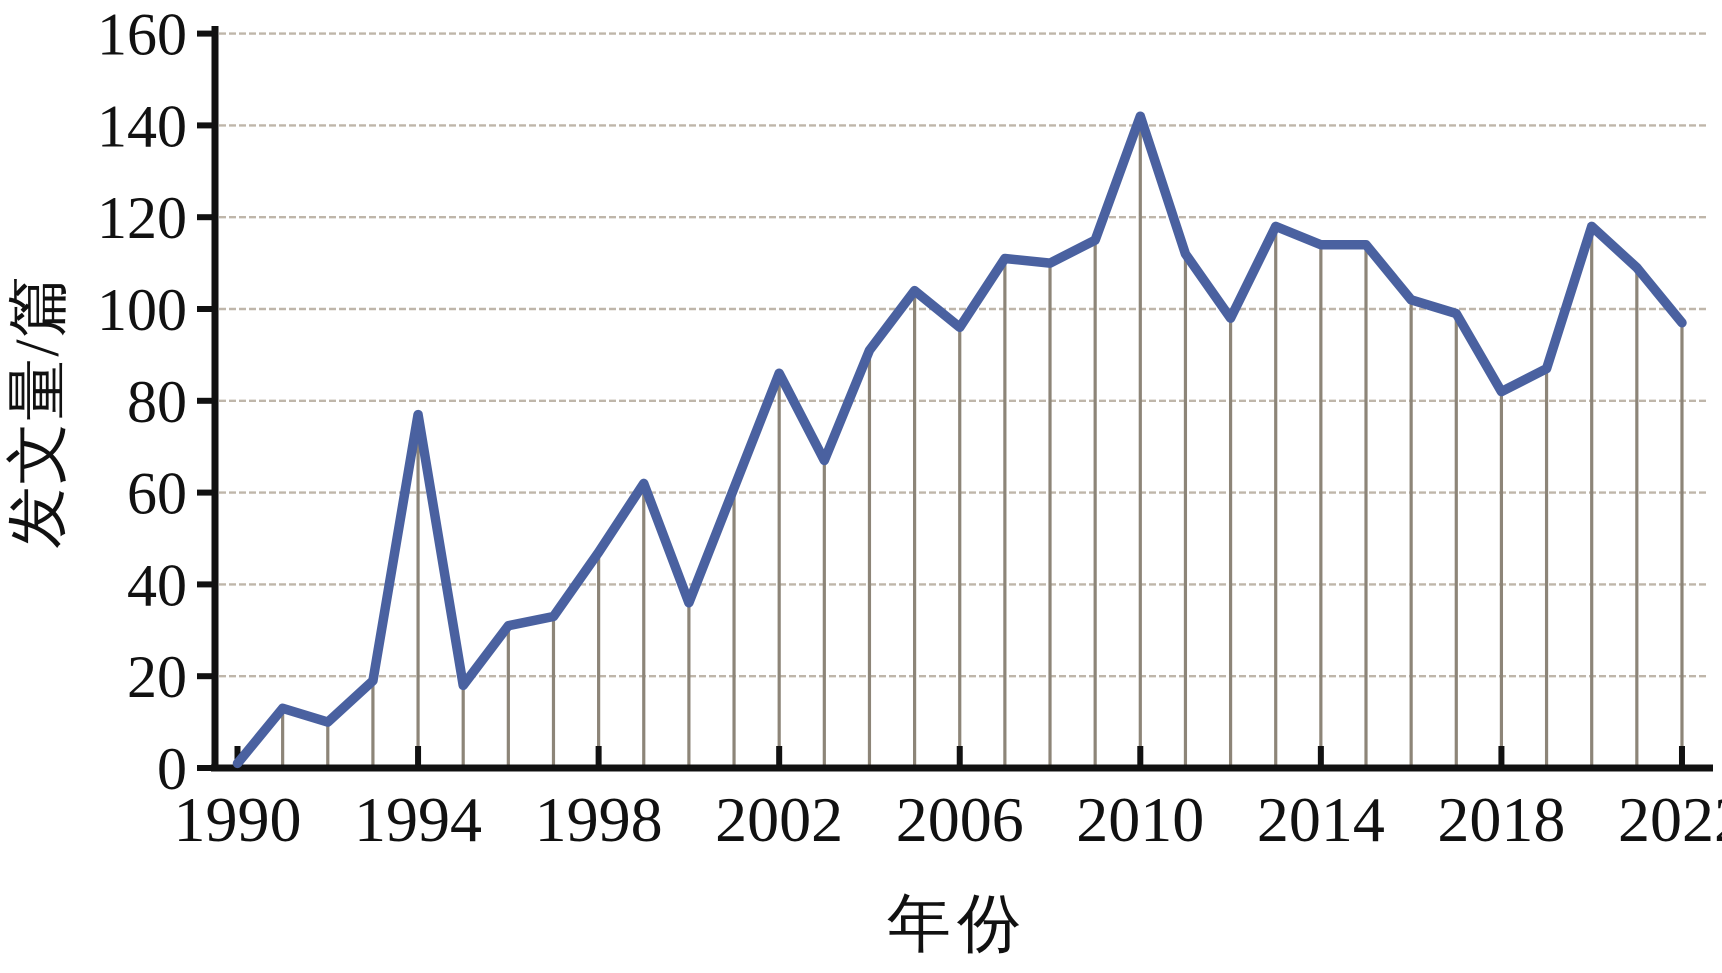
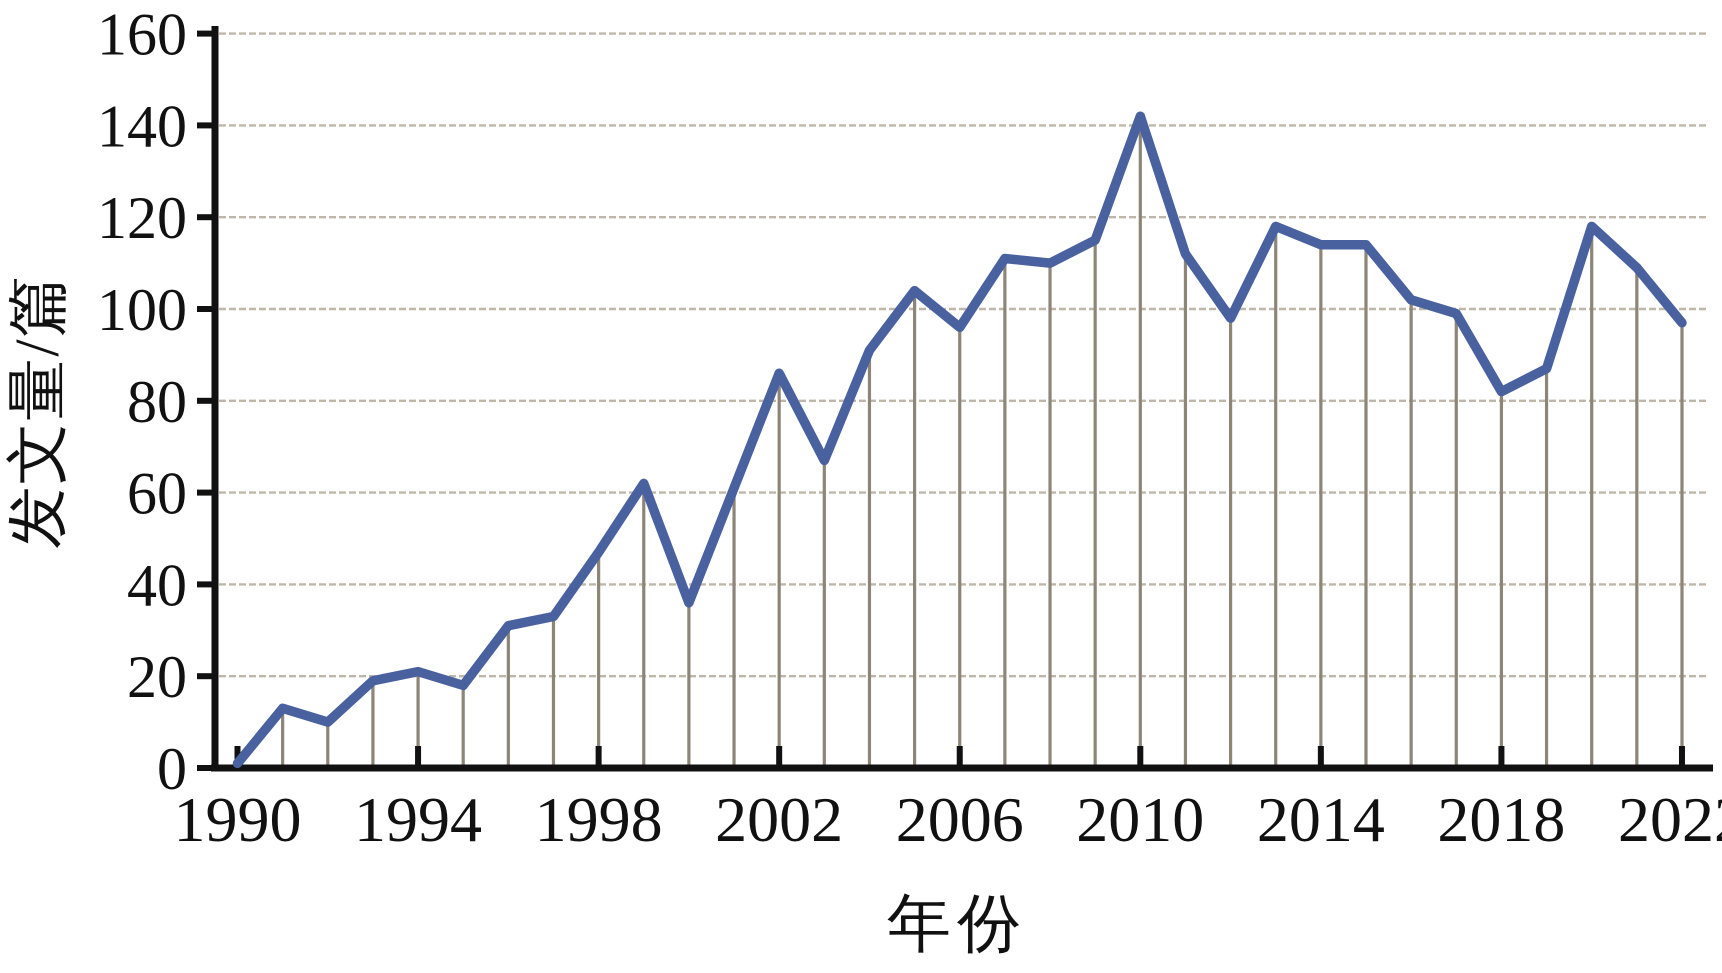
1994: 77 -> 21
